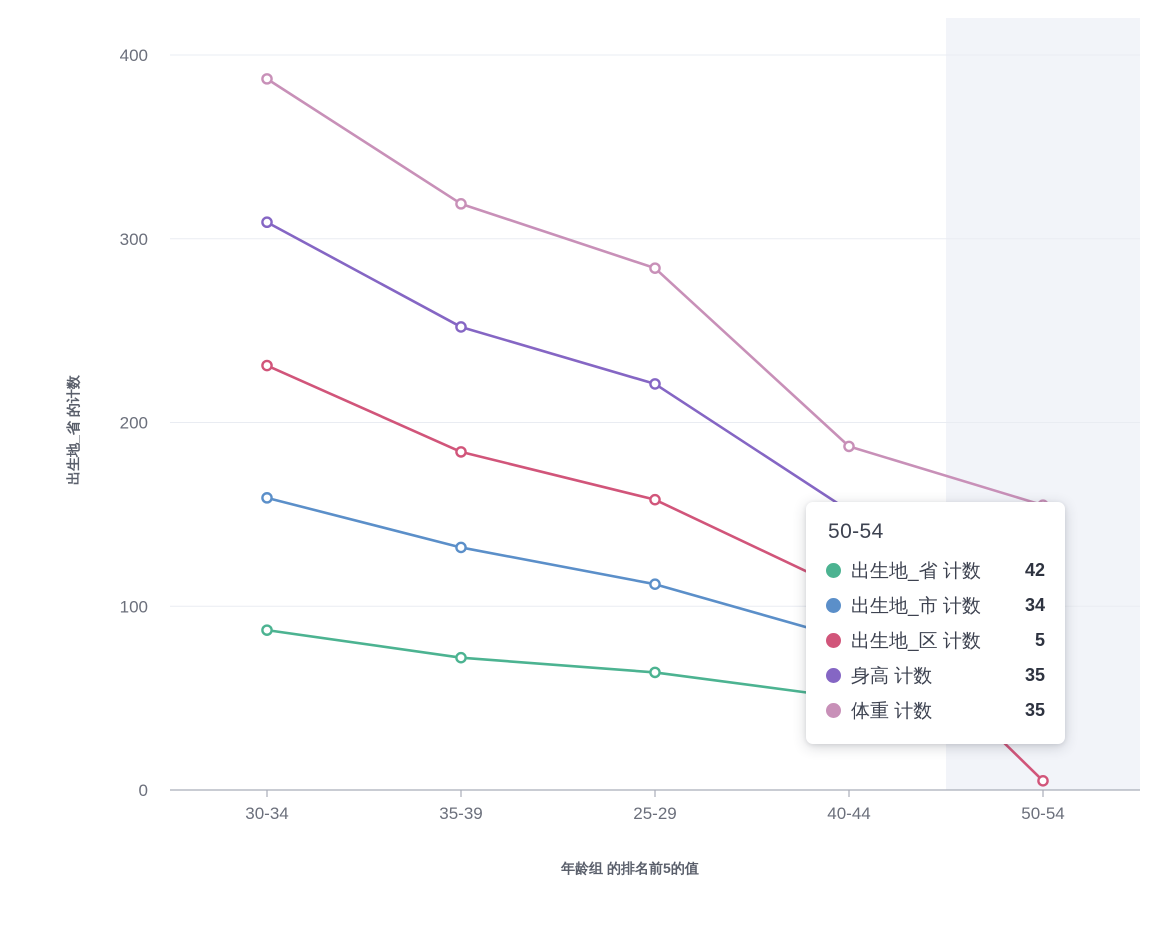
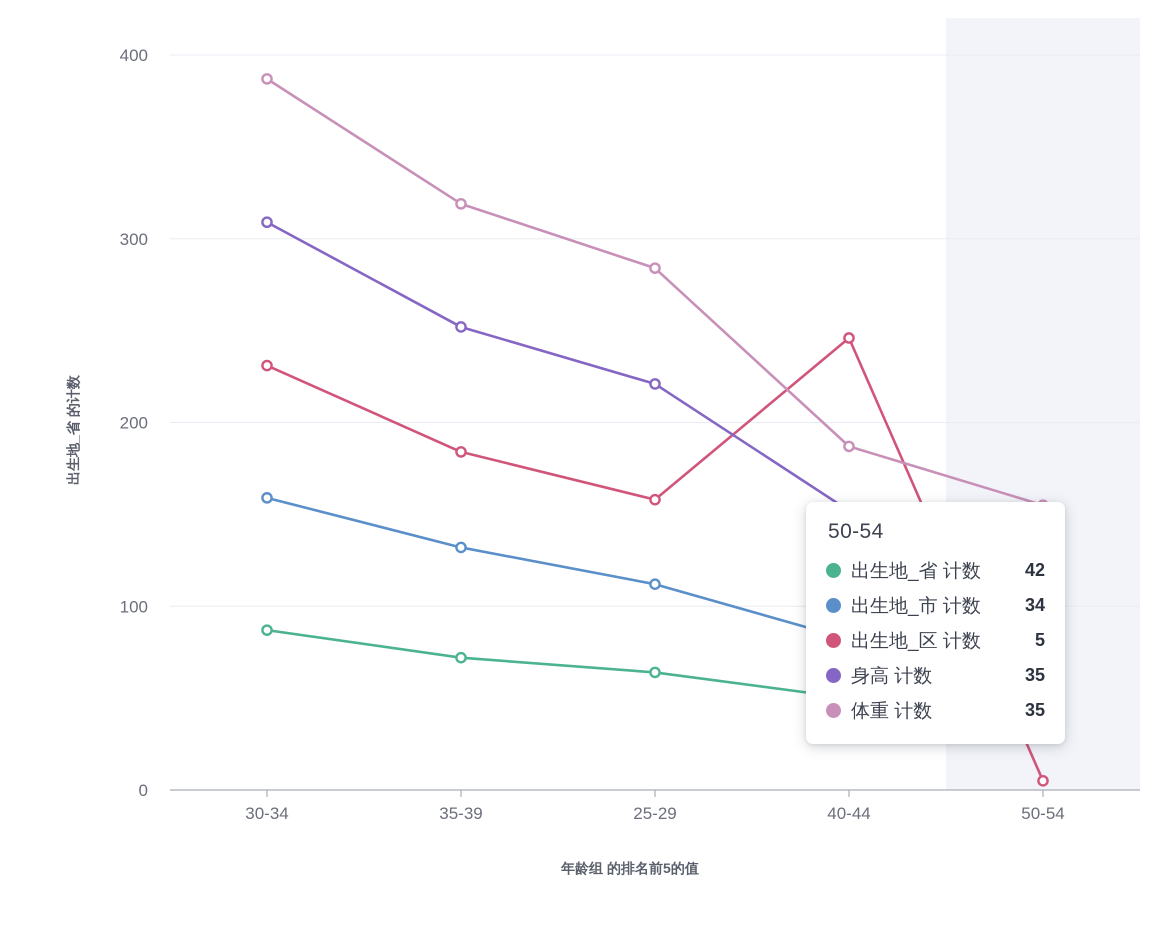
出生地_区 计数/40-44: 108 -> 246
